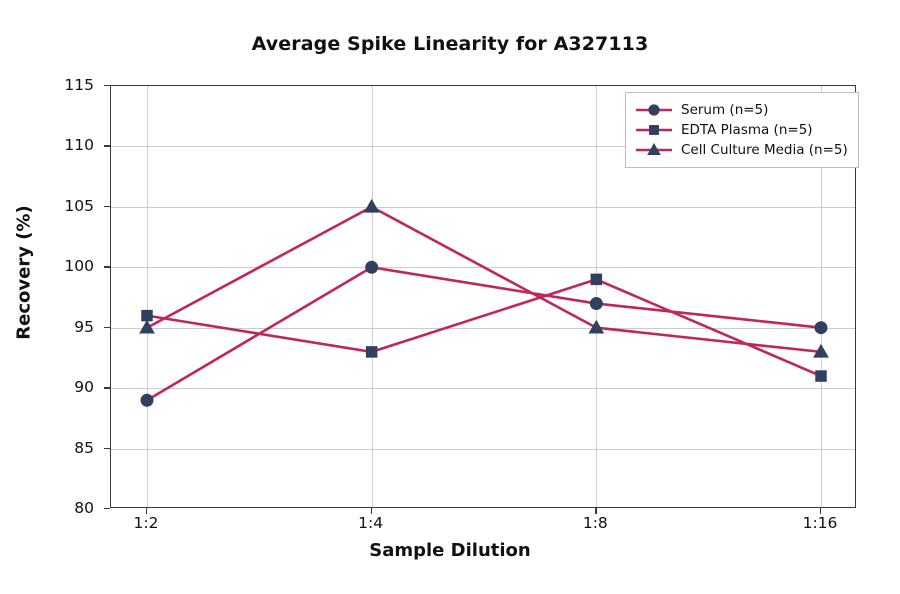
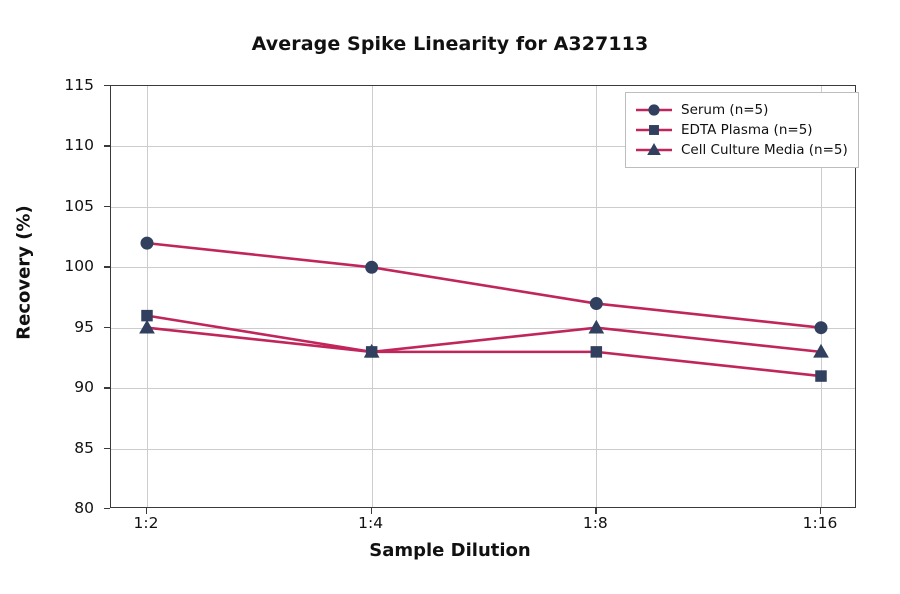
Serum (n=5)/1:2: 89 -> 102
Cell Culture Media (n=5)/1:4: 105 -> 93
EDTA Plasma (n=5)/1:8: 99 -> 93
